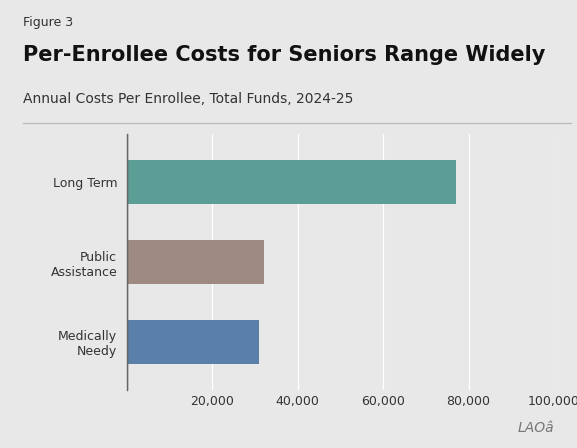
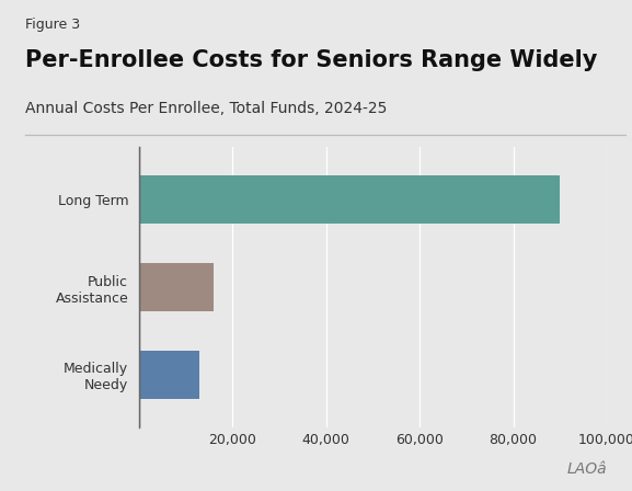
Long Term: 77,000 -> 90,000
Public Assistance: 32,000 -> 16,000
Medically Needy: 31,000 -> 13,000
